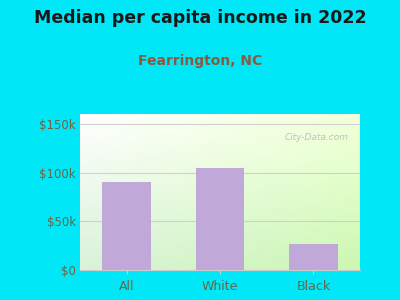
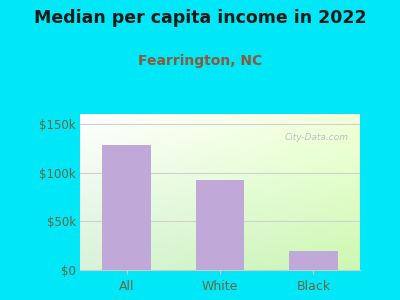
All: $90k -> $128k
White: $105k -> $92k
Black: $27k -> $20k
